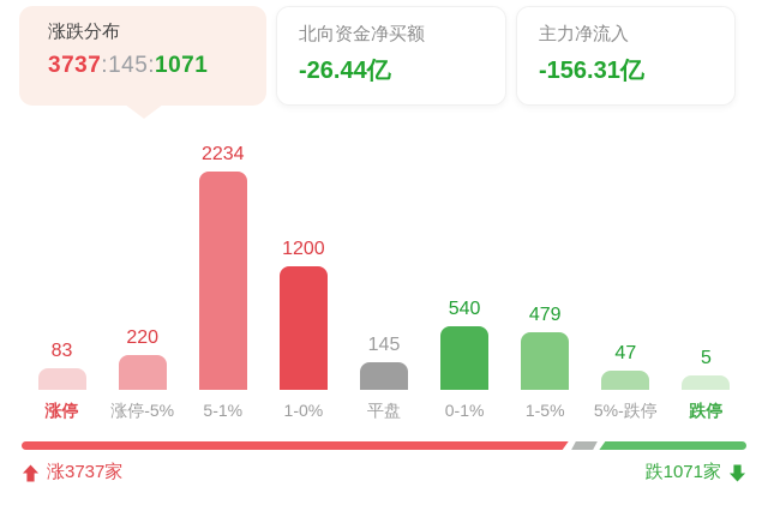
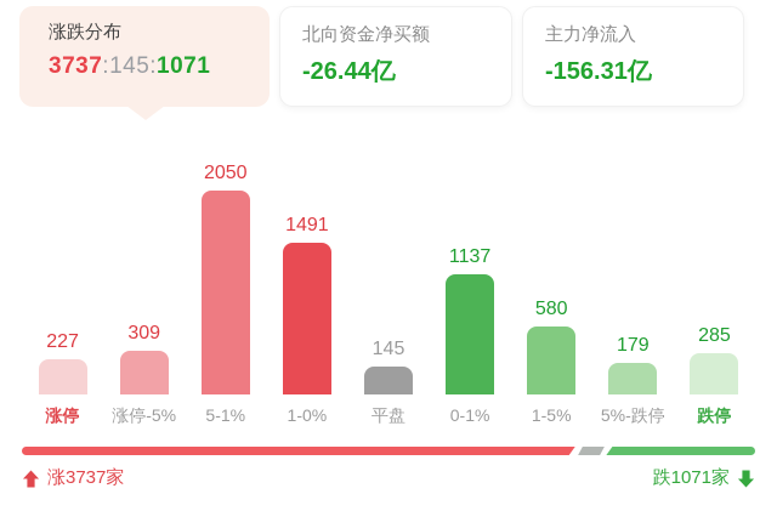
涨停: 83 -> 227
涨停-5%: 220 -> 309
5-1%: 2234 -> 2050
1-0%: 1200 -> 1491
0-1%: 540 -> 1137
1-5%: 479 -> 580
5%-跌停: 47 -> 179
跌停: 5 -> 285
